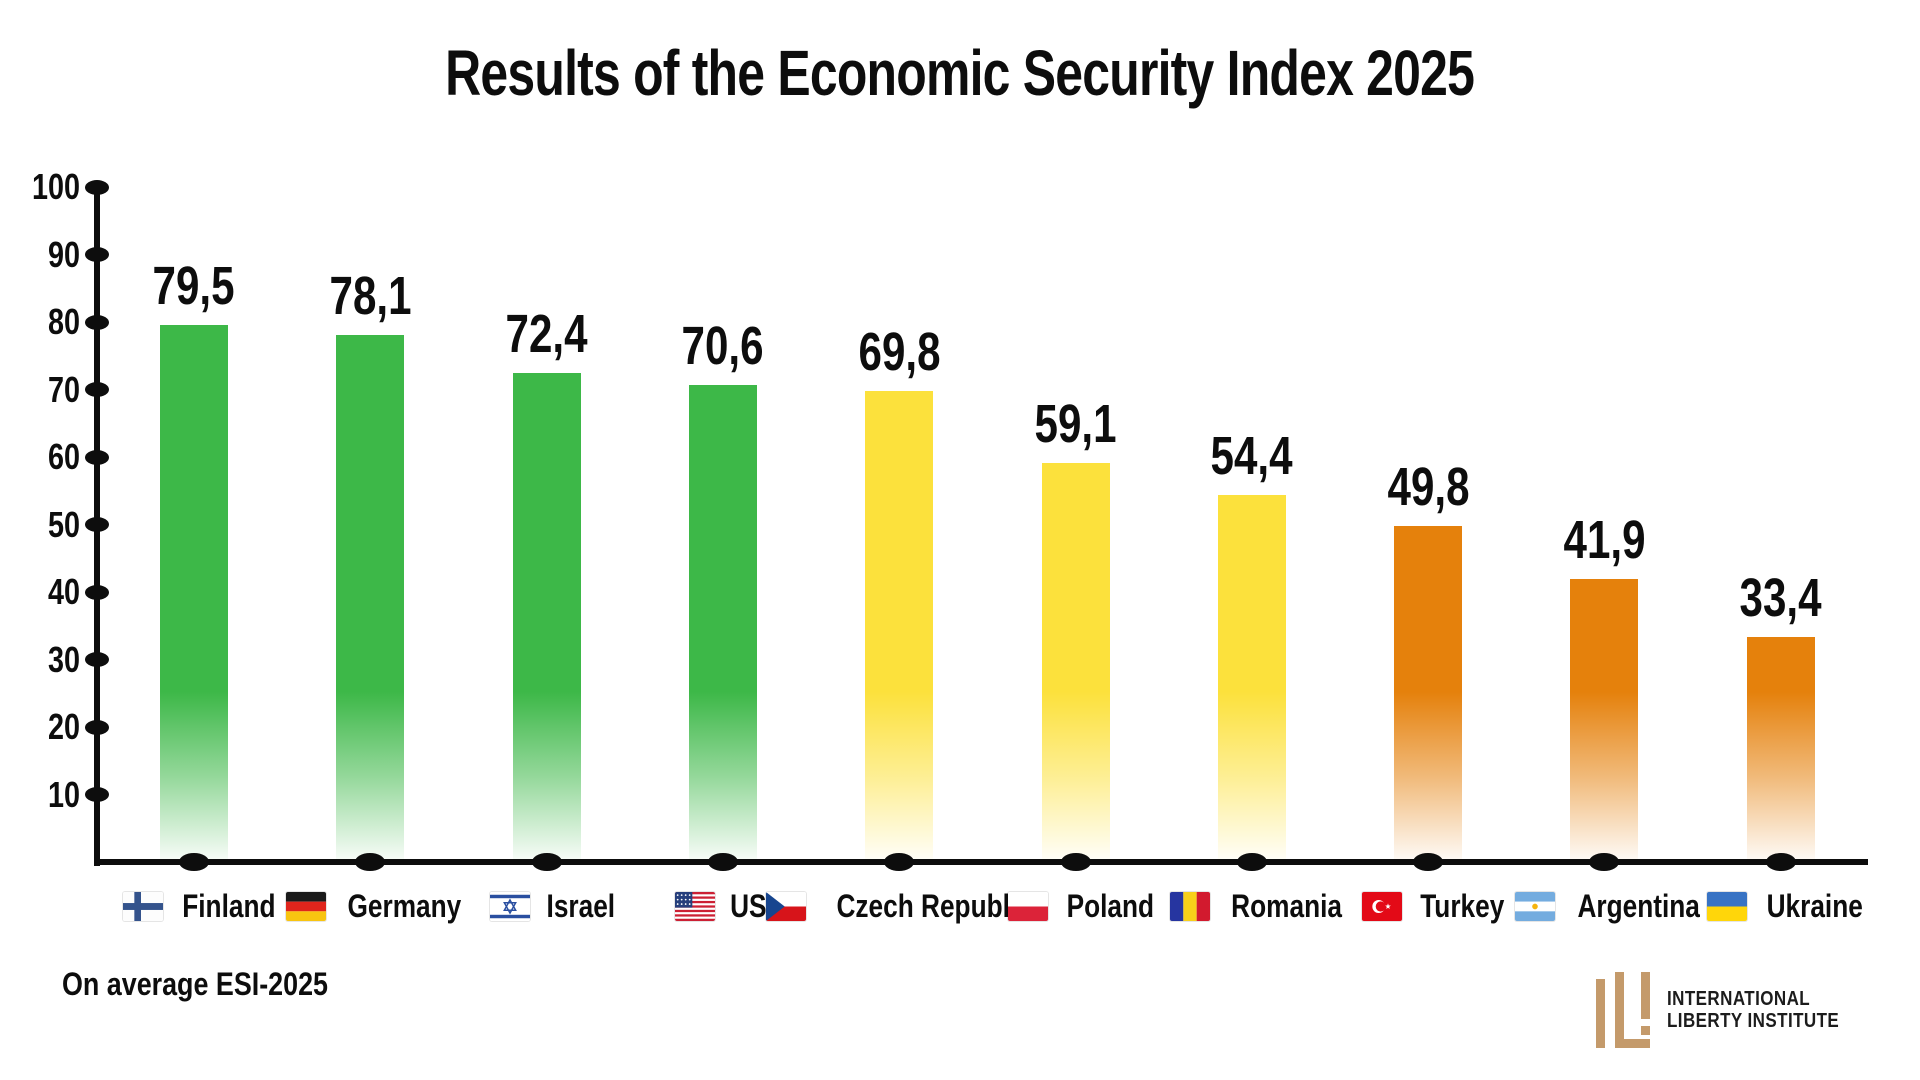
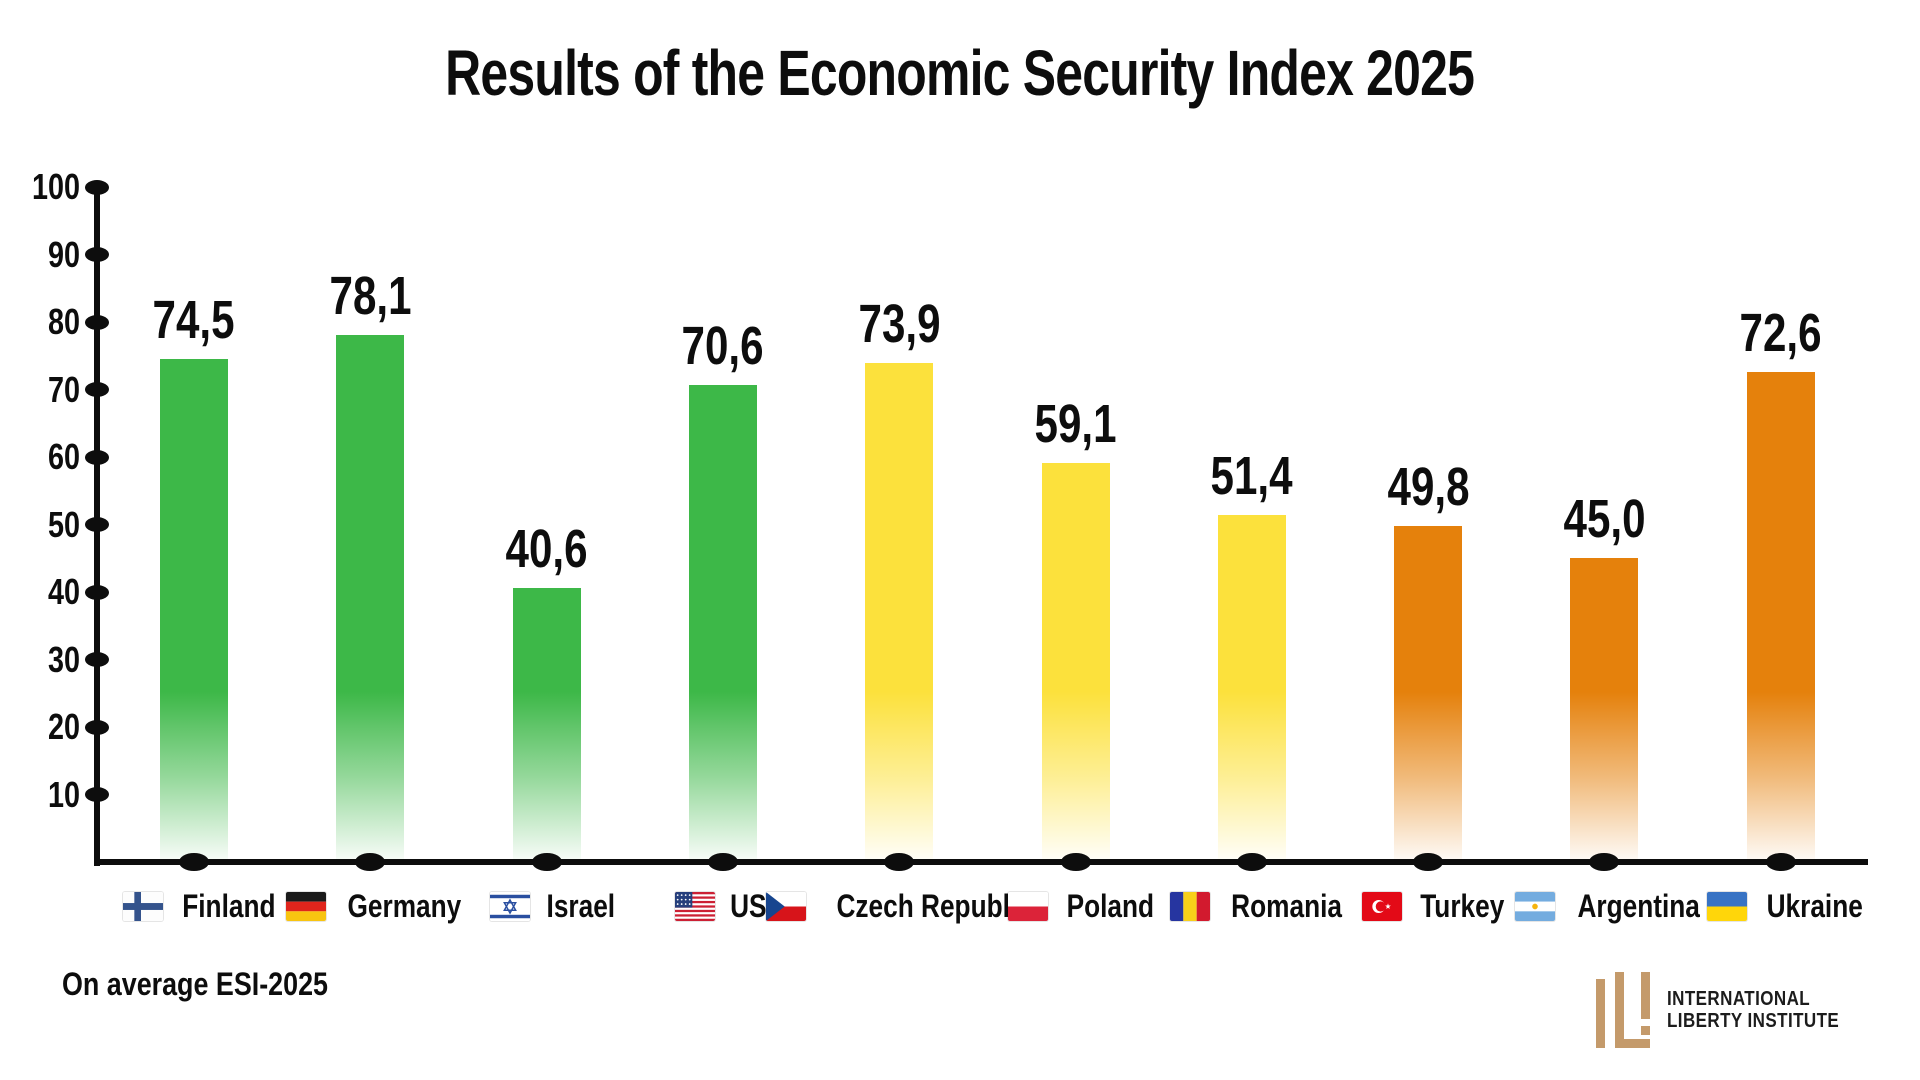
Finland: 79,5 -> 74,5
Israel: 72,4 -> 40,6
Czech Republic: 69,8 -> 73,9
Romania: 54,4 -> 51,4
Argentina: 41,9 -> 45,0
Ukraine: 33,4 -> 72,6
